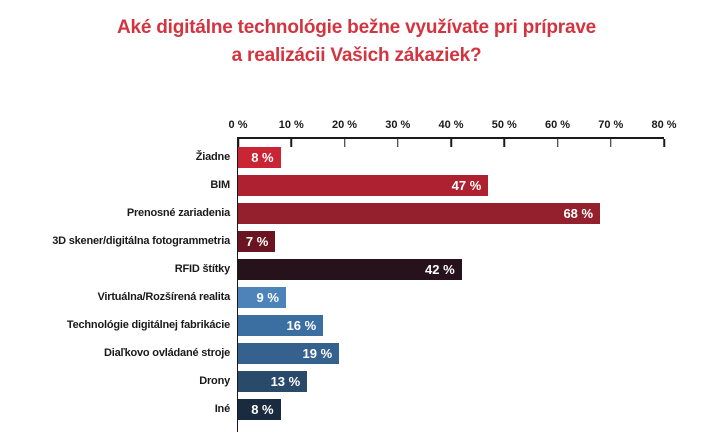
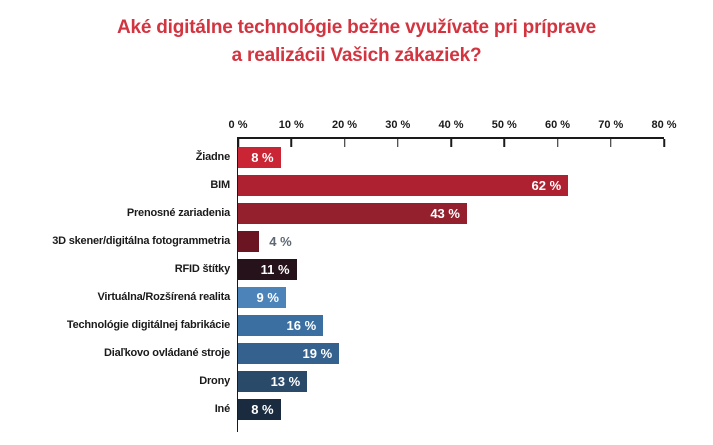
BIM: 47 -> 62
Prenosné zariadenia: 68 -> 43
3D skener/digitálna fotogrammetria: 7 -> 4
RFID štítky: 42 -> 11
